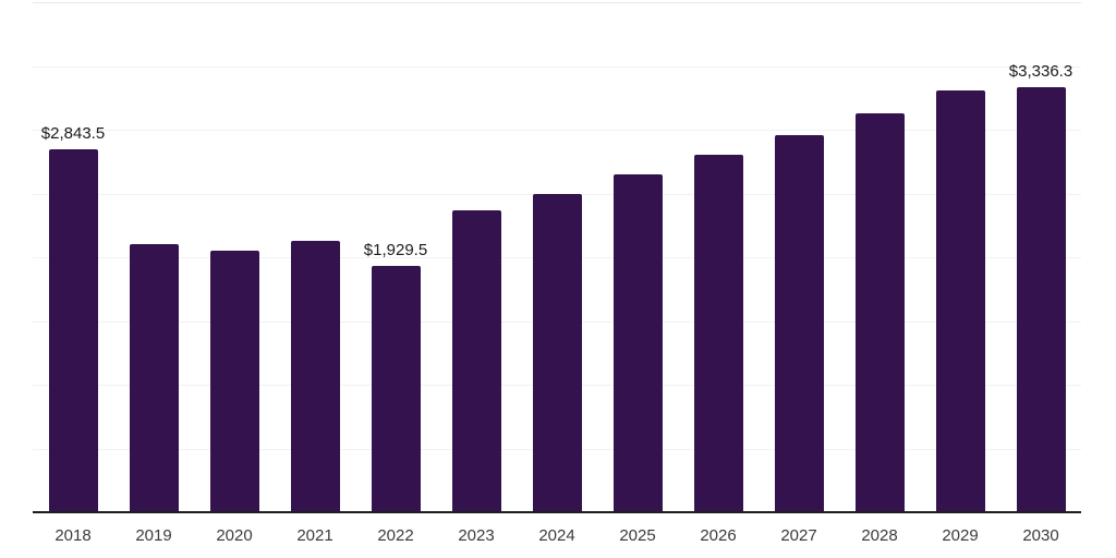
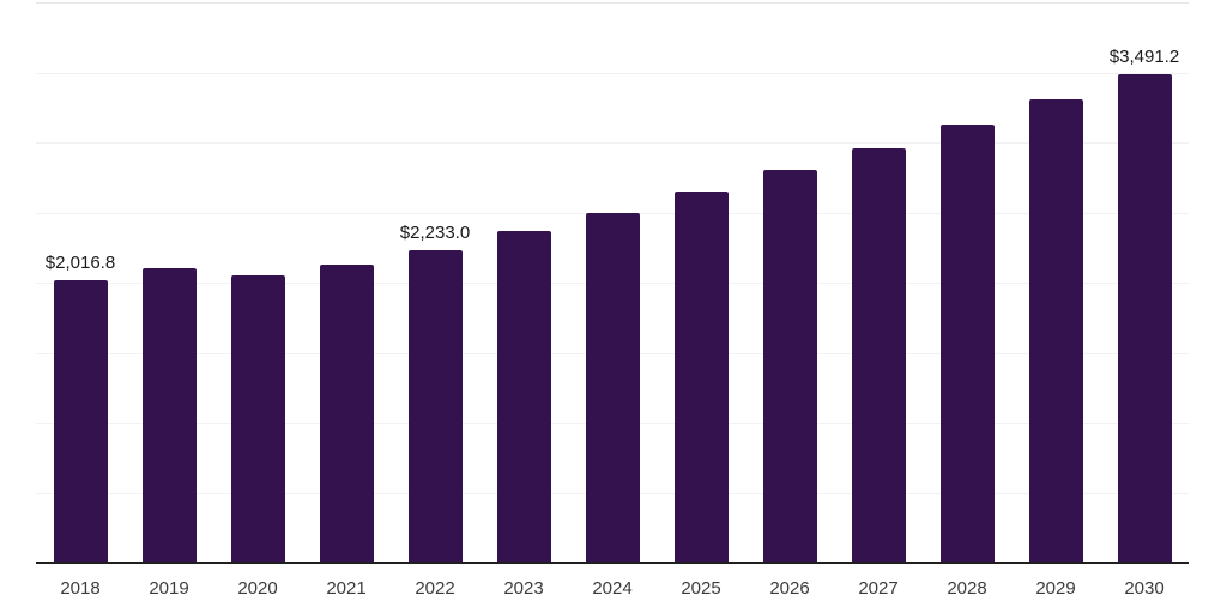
2018: $2,843.5 -> $2,016.8
2022: $1,929.5 -> $2,233.0
2030: $3,336.3 -> $3,491.2
